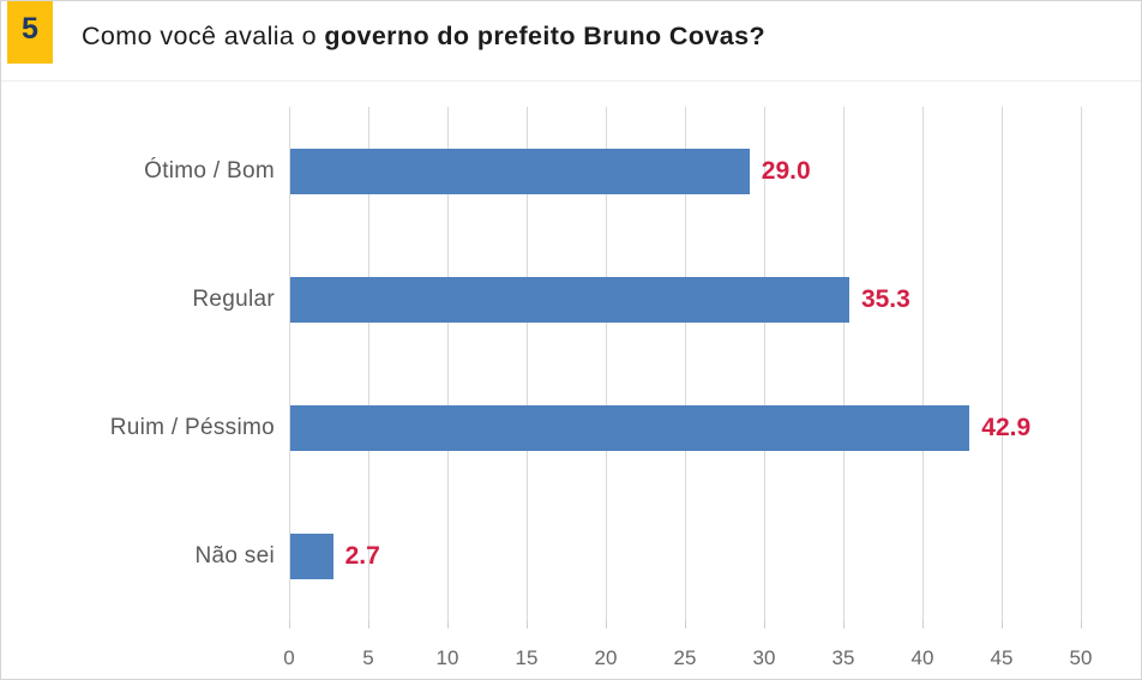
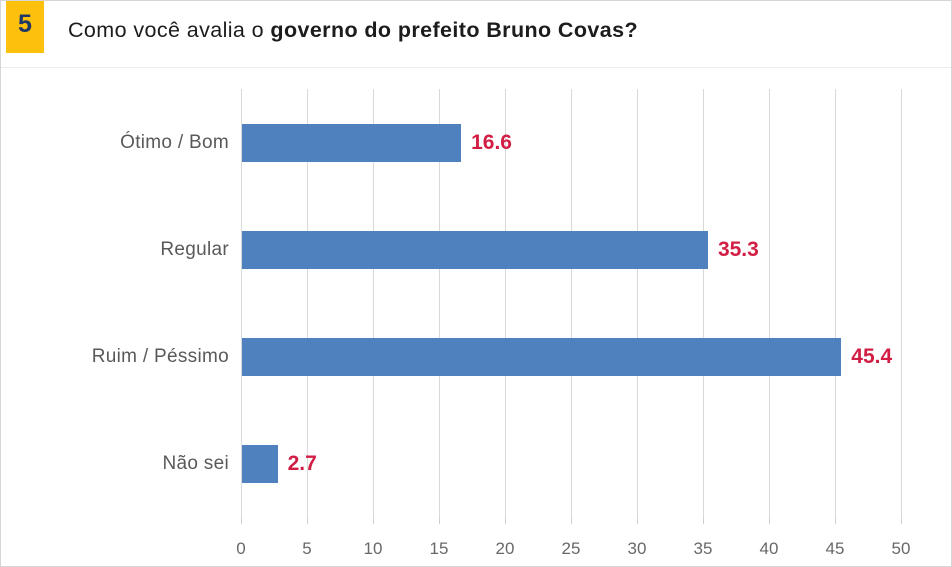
Ótimo / Bom: 29.0 -> 16.6
Ruim / Péssimo: 42.9 -> 45.4
